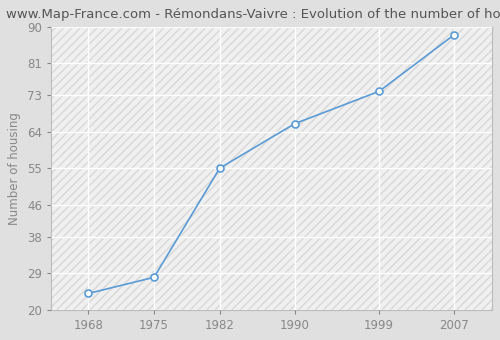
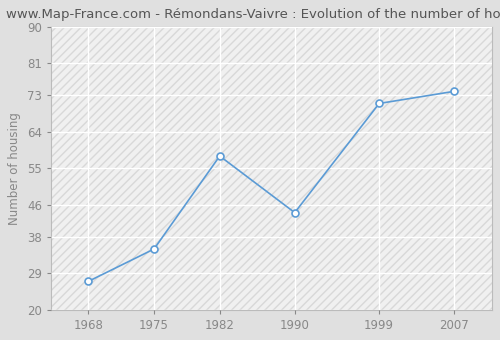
1968: 24 -> 27
1975: 28 -> 35
1982: 55 -> 58
1990: 66 -> 44
1999: 74 -> 71
2007: 88 -> 74
